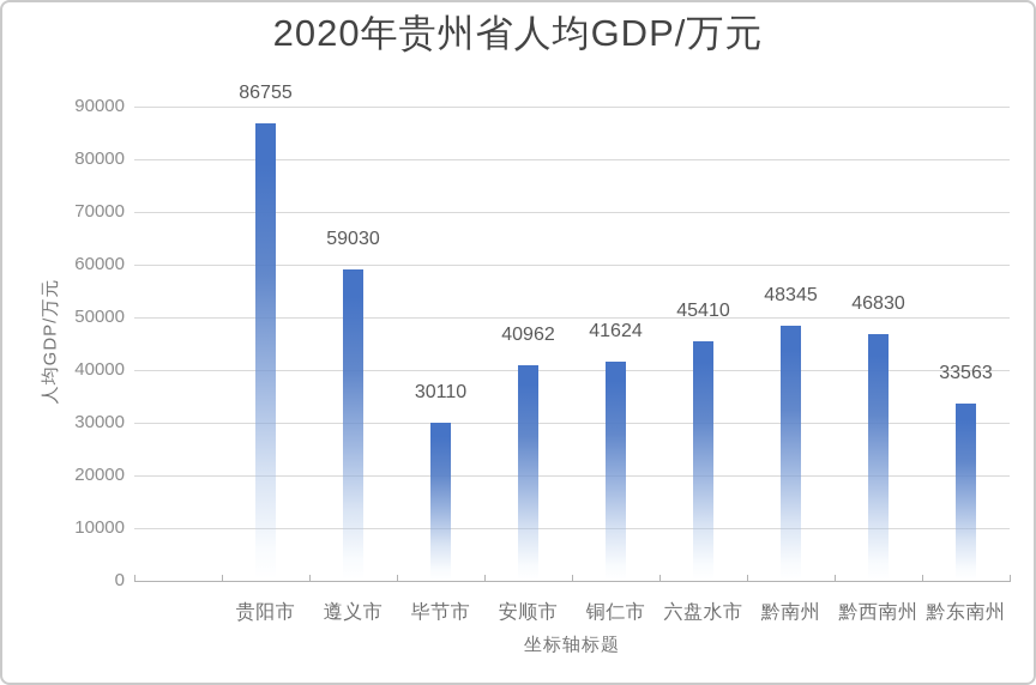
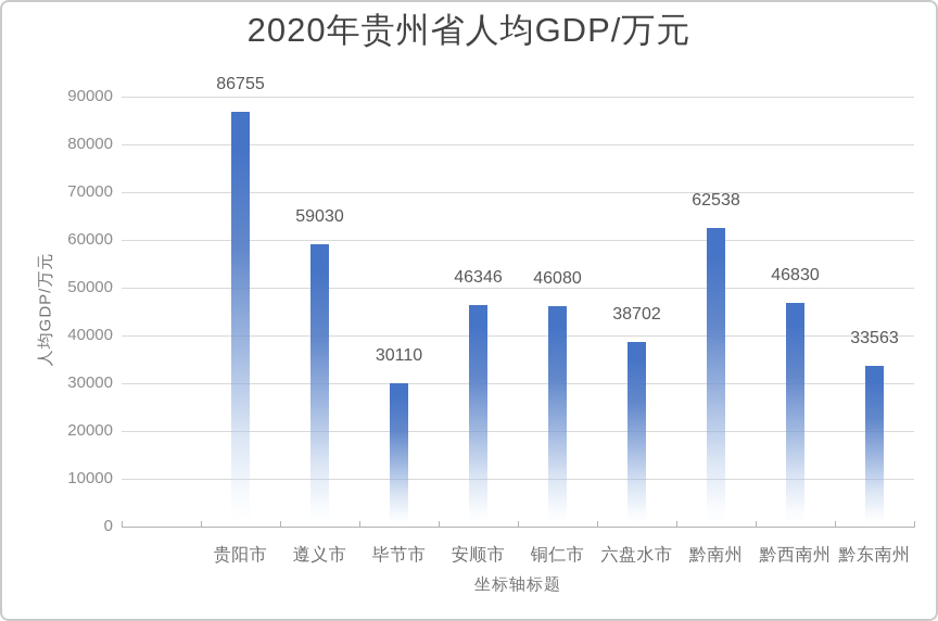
安顺市: 40962 -> 46346
铜仁市: 41624 -> 46080
六盘水市: 45410 -> 38702
黔南州: 48345 -> 62538
